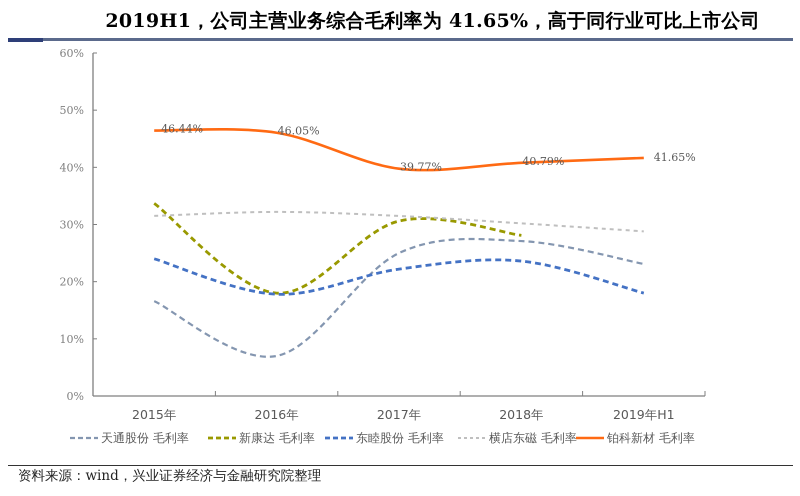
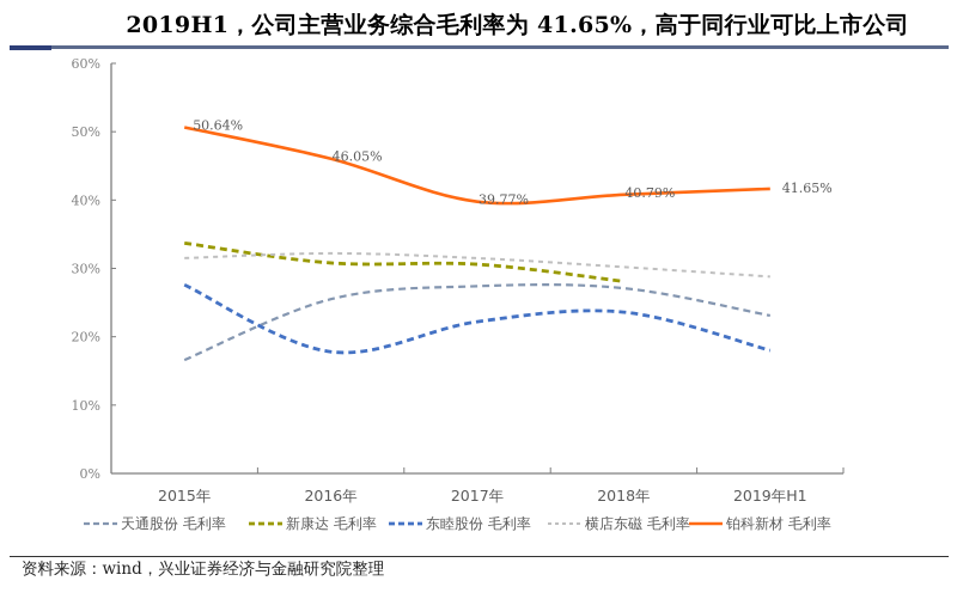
东睦股份 毛利率/2015年: 24% -> 28%
铂科新材 毛利率/2015年: 46.44% -> 50.64%
天通股份 毛利率/2016年: 7% -> 26%
新康达 毛利率/2016年: 18% -> 31%
天通股份 毛利率/2017年: 25% -> 27%
